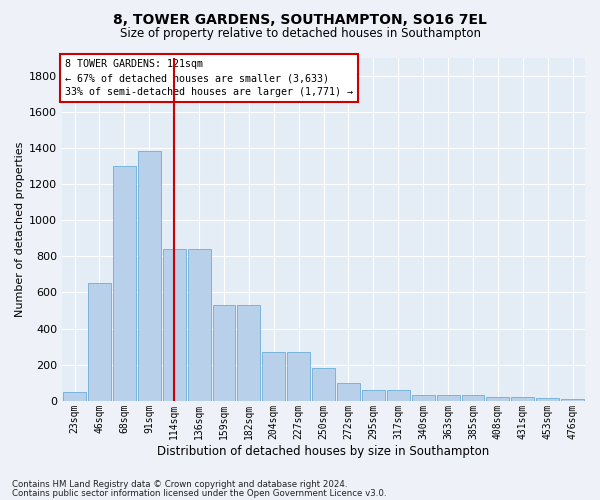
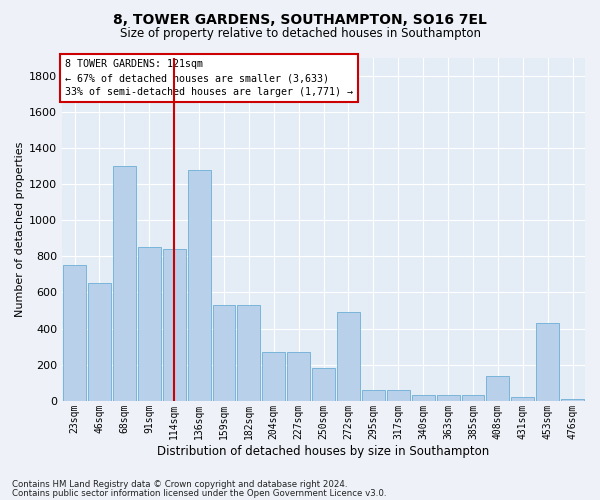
23sqm: 50 -> 750
91sqm: 1380 -> 850
136sqm: 840 -> 1280
272sqm: 100 -> 490
408sqm: 20 -> 140
453sqm: 20 -> 430
